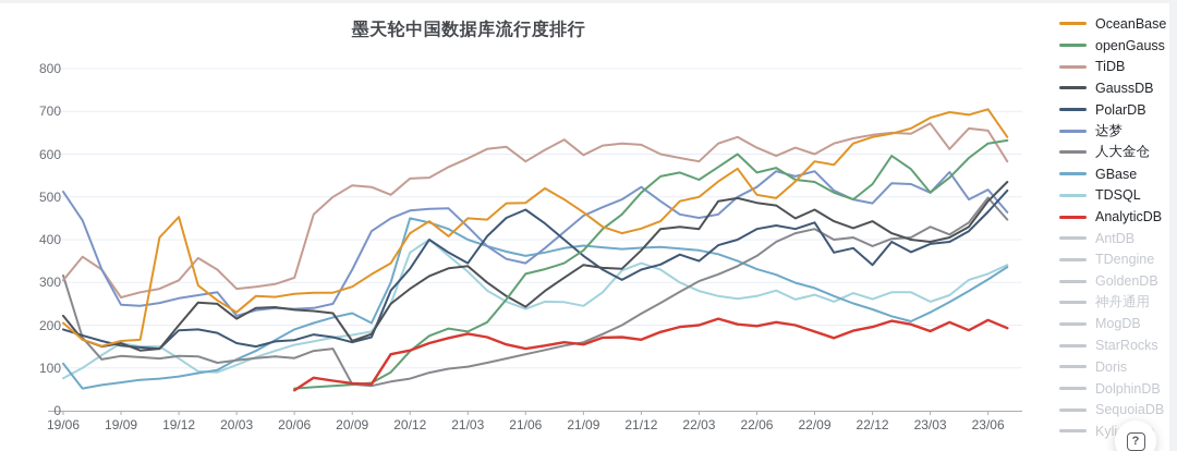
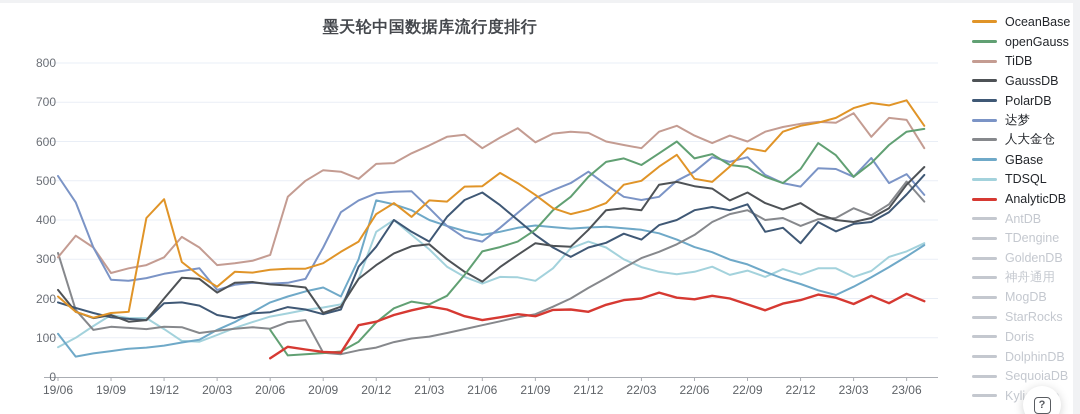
openGauss/20/06: 50 -> 120
